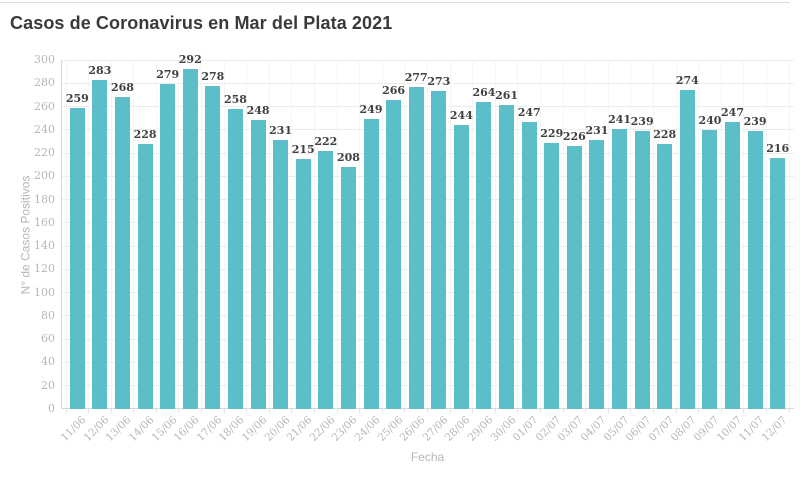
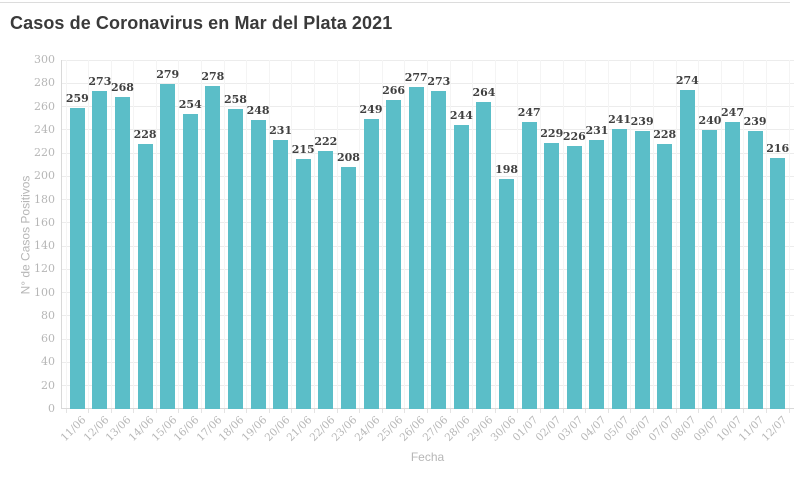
12/06: 283 -> 273
16/06: 292 -> 254
30/06: 261 -> 198
